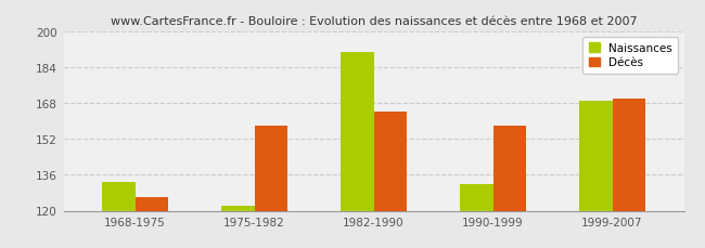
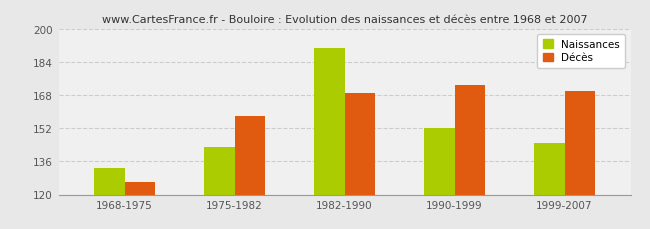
Naissances/1975-1982: 122 -> 143
Décès/1982-1990: 164 -> 169
Naissances/1990-1999: 132 -> 152
Décès/1990-1999: 158 -> 173
Naissances/1999-2007: 169 -> 145
